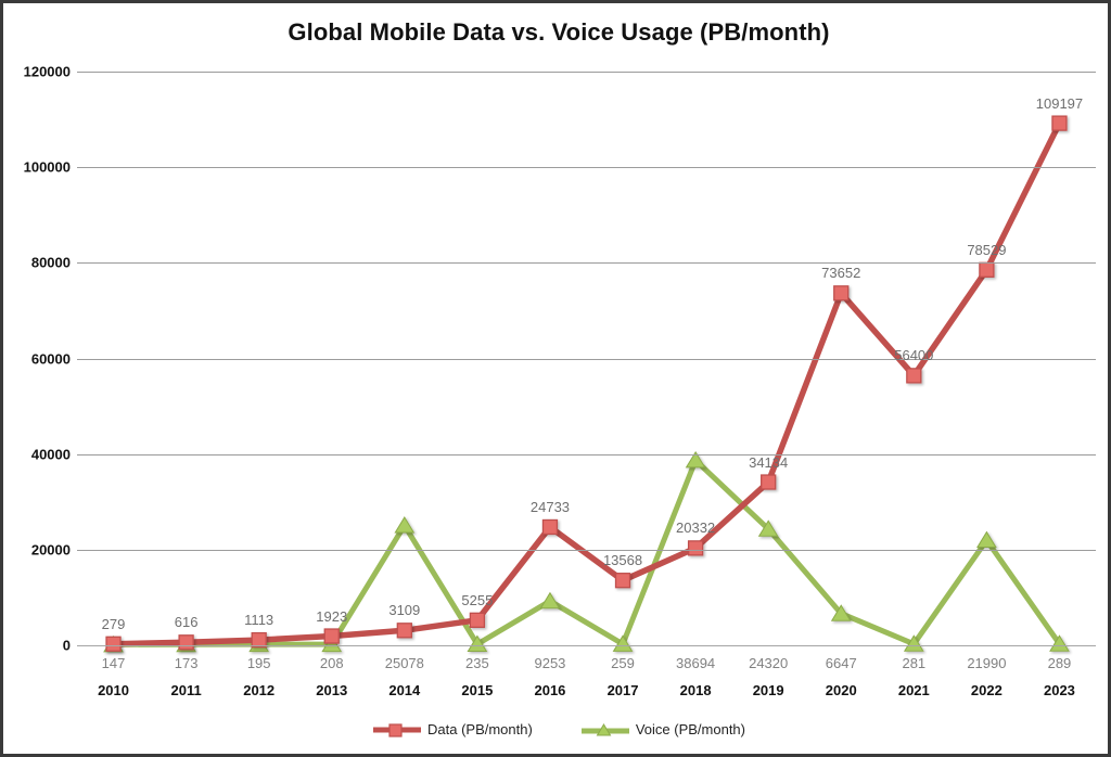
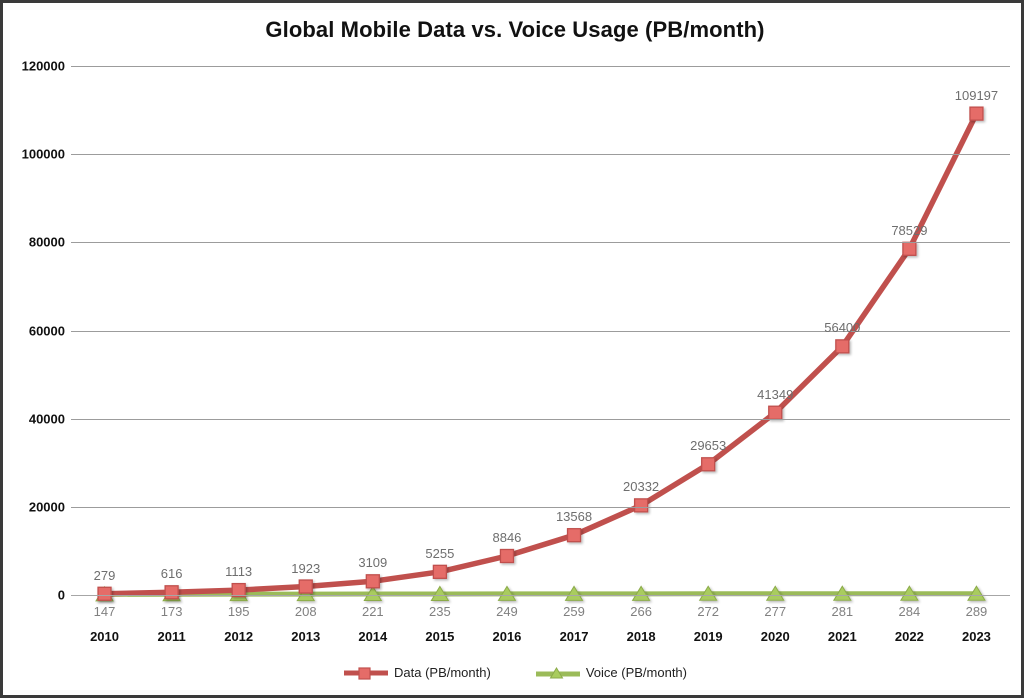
Voice (PB/month)/2014: 25078 -> 221
Data (PB/month)/2016: 24733 -> 8846
Voice (PB/month)/2016: 9253 -> 249
Voice (PB/month)/2018: 38694 -> 266
Data (PB/month)/2019: 34134 -> 29653
Voice (PB/month)/2019: 24320 -> 272
Data (PB/month)/2020: 73652 -> 41349
Voice (PB/month)/2020: 6647 -> 277
Voice (PB/month)/2022: 21990 -> 284
